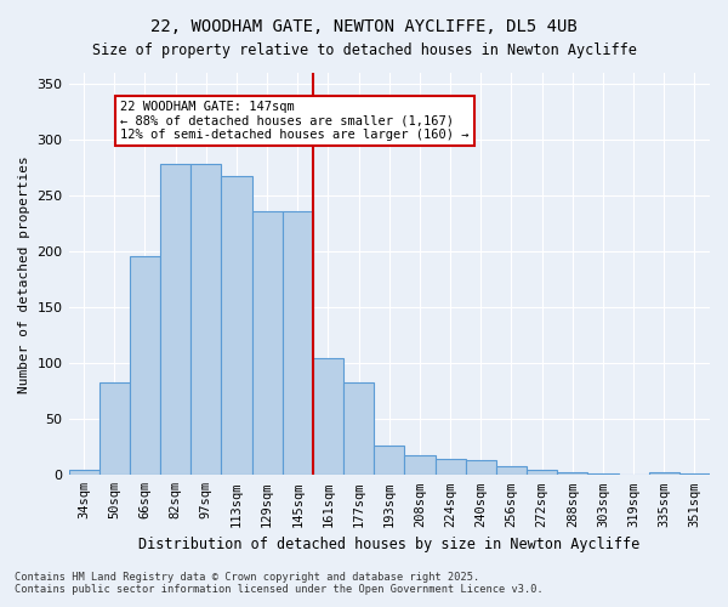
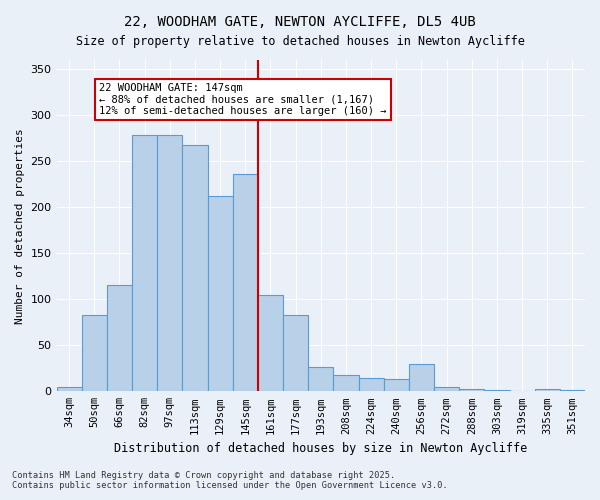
66sqm: 196 -> 116
129sqm: 236 -> 212
256sqm: 8 -> 30
